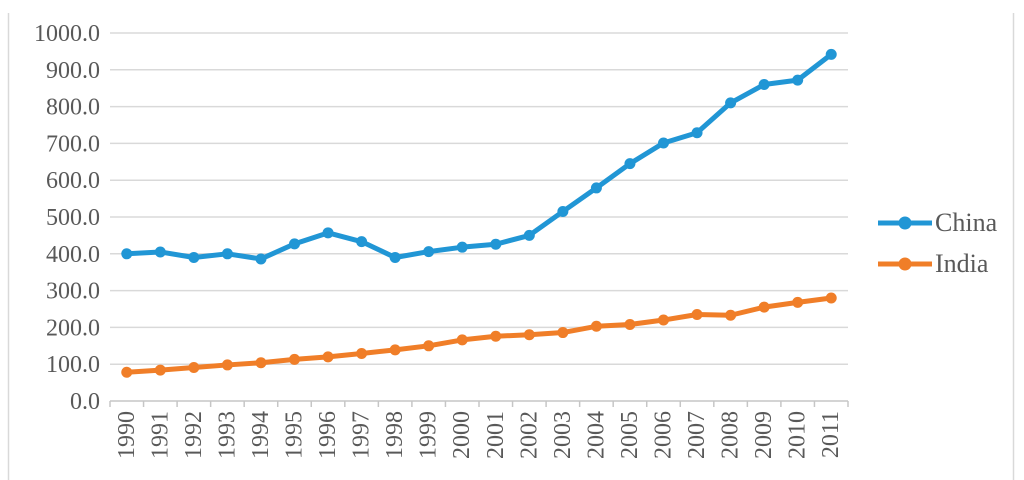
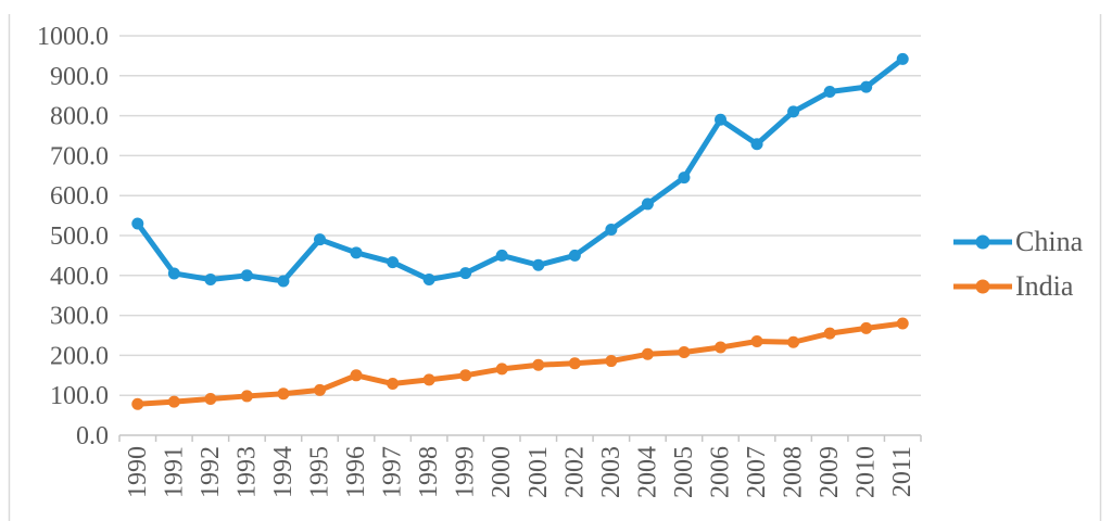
China/1990: 400 -> 530
China/1995: 430 -> 490
India/1996: 120 -> 150
China/2000: 420 -> 450
China/2006: 700 -> 790
